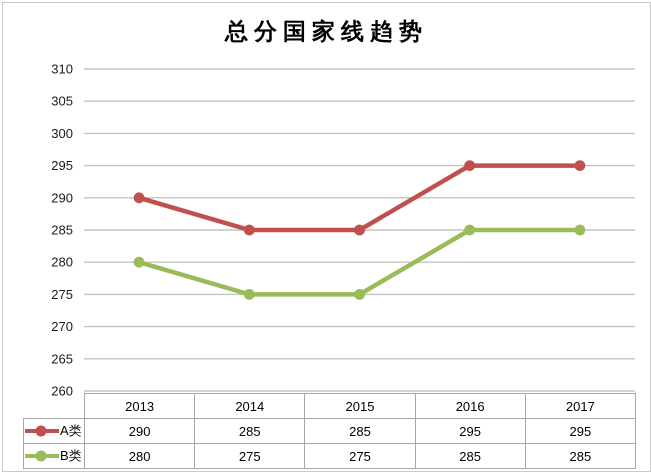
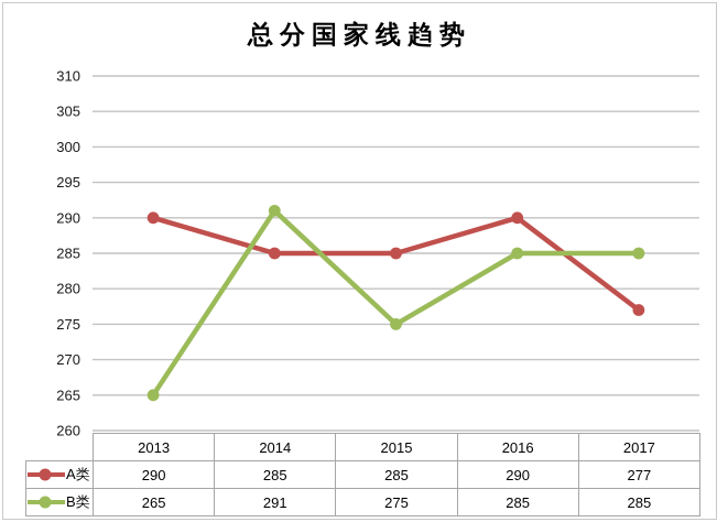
B类/2013: 280 -> 265
B类/2014: 275 -> 291
A类/2016: 295 -> 290
A类/2017: 295 -> 277
